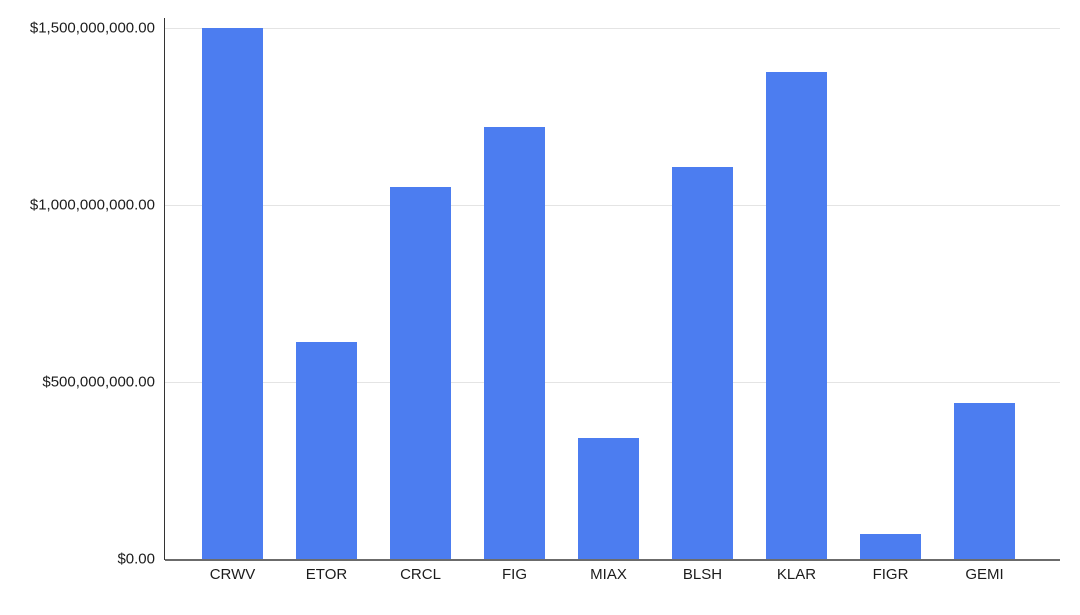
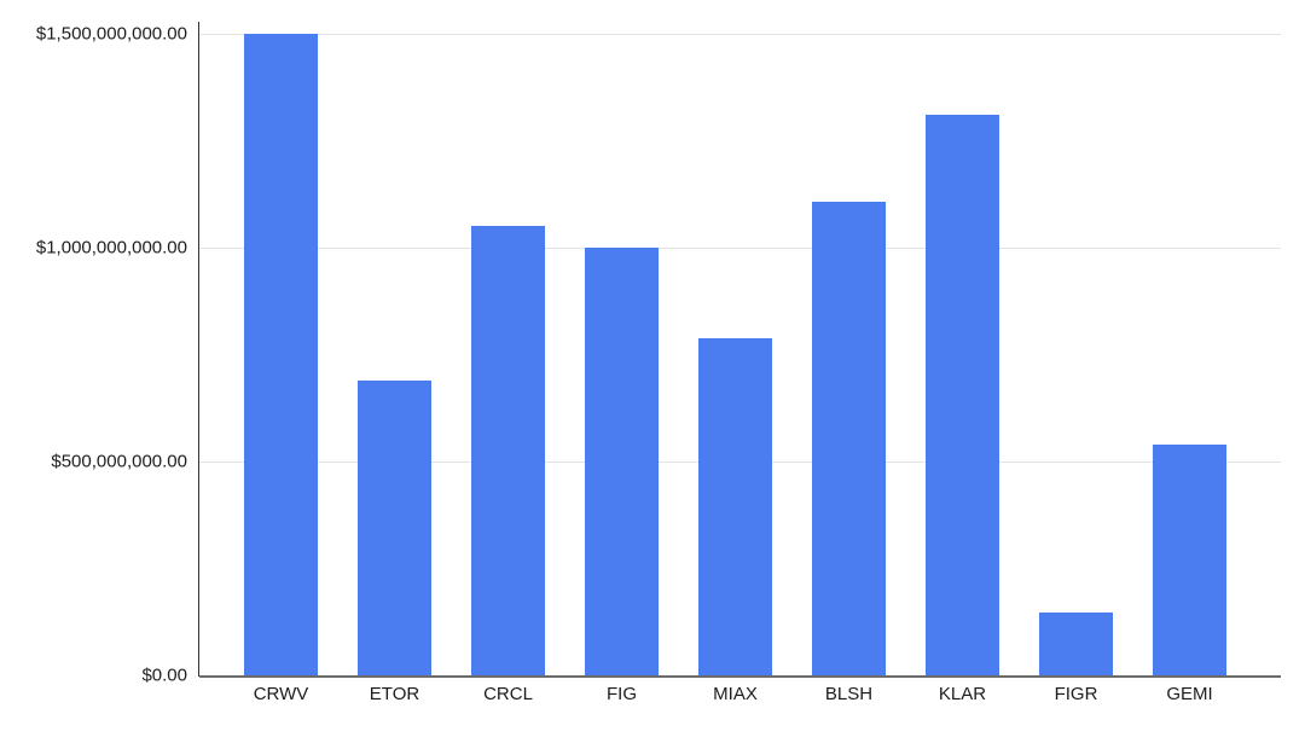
ETOR: $620000000 -> $690000000
FIG: $1220000000 -> $1000000000
MIAX: $340000000 -> $790000000
KLAR: $1380000000 -> $1310000000
FIGR: $70000000 -> $150000000
GEMI: $440000000 -> $540000000
